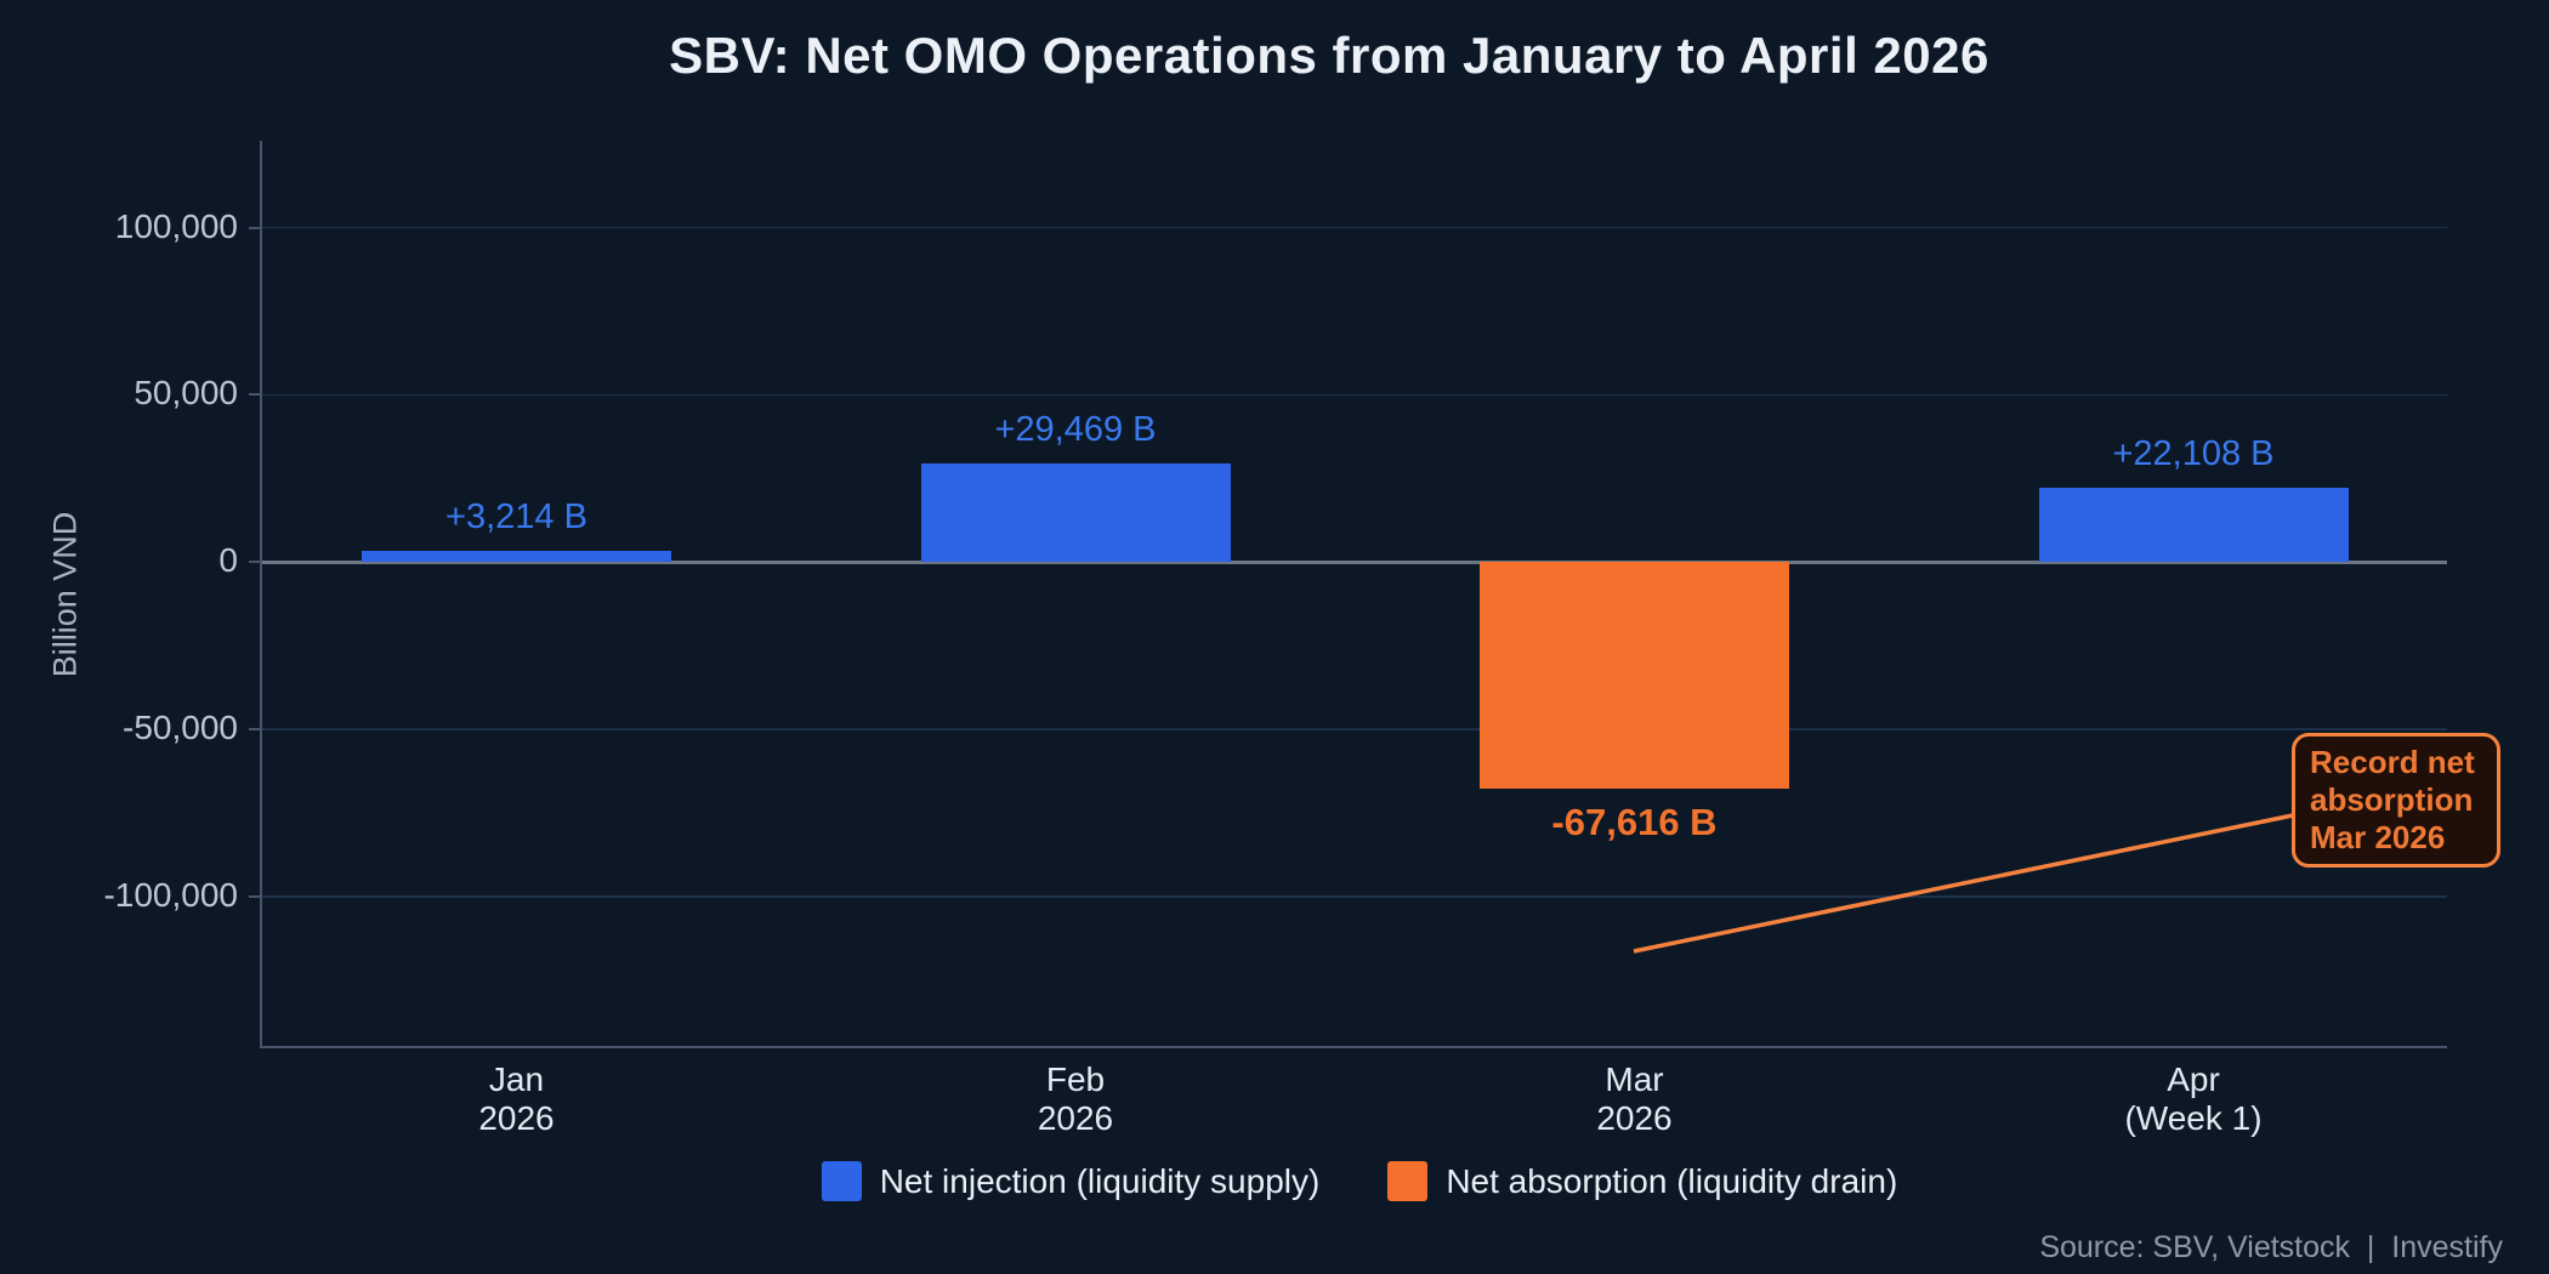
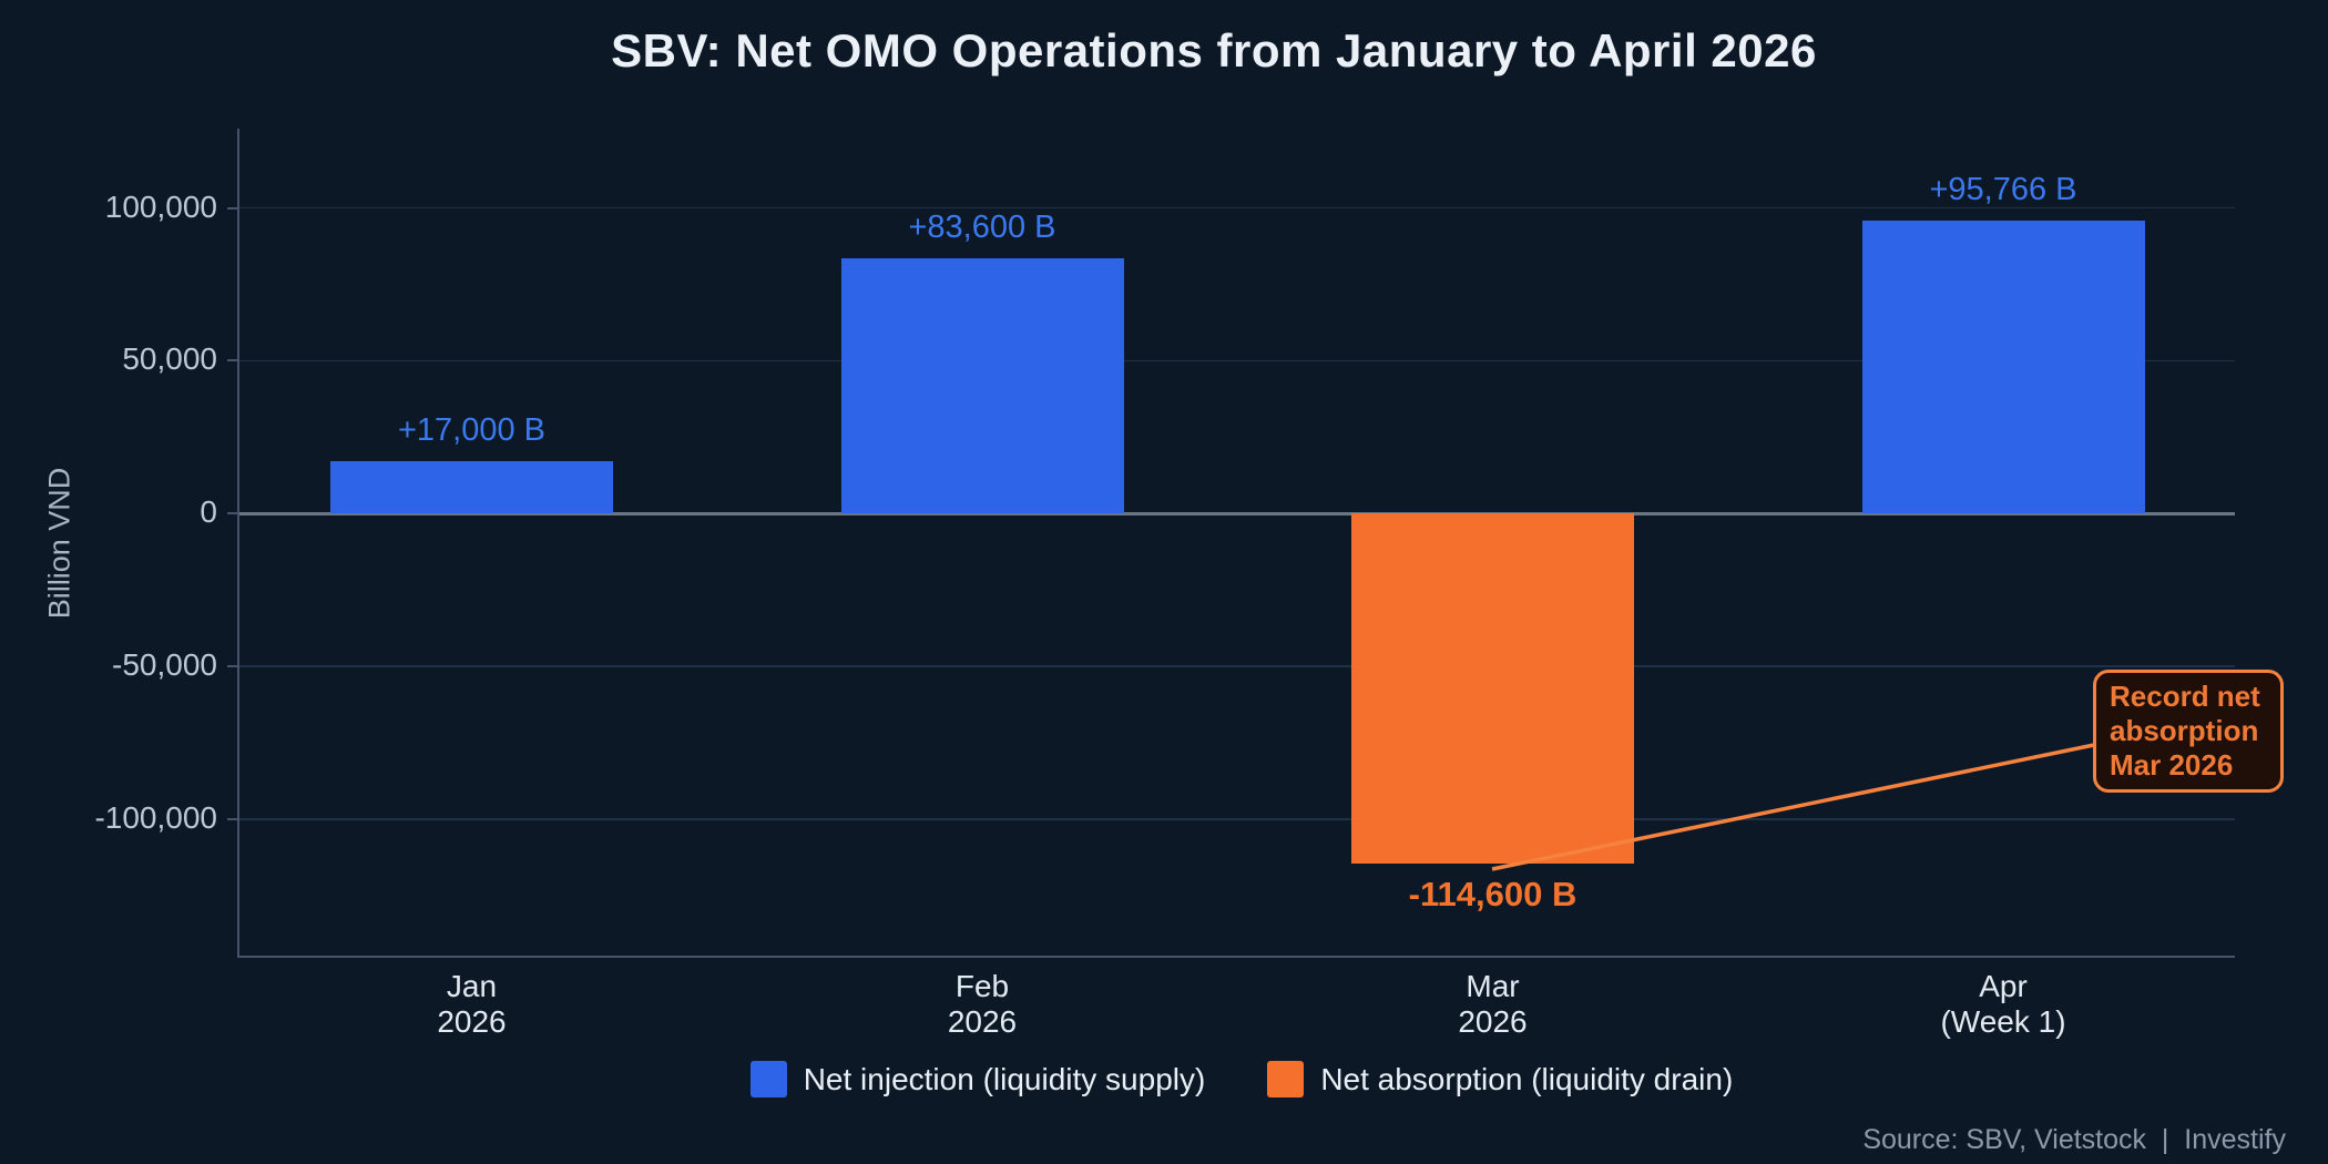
Jan 2026: +3,214 -> +17,000
Feb 2026: +29,469 -> +83,600
Mar 2026: -67,616 -> -114,600
Apr (Week 1): +22,108 -> +95,766
